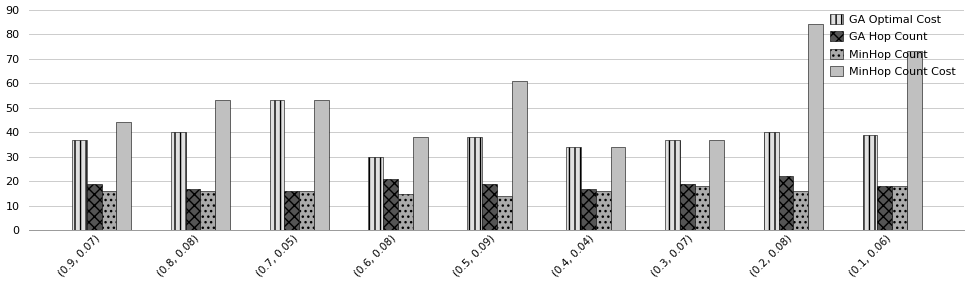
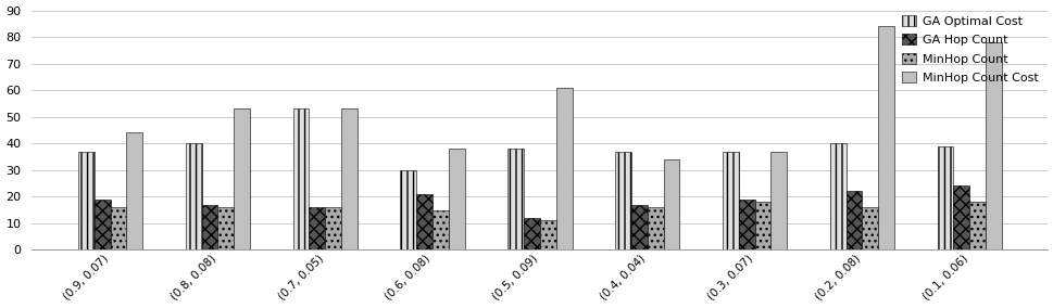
GA Hop Count/(0.5, 0.09): 19 -> 12
MinHop Count/(0.5, 0.09): 14 -> 11
GA Optimal Cost/(0.4, 0.04): 34 -> 37
GA Hop Count/(0.1, 0.06): 18 -> 24
MinHop Count Cost/(0.1, 0.06): 73 -> 78
